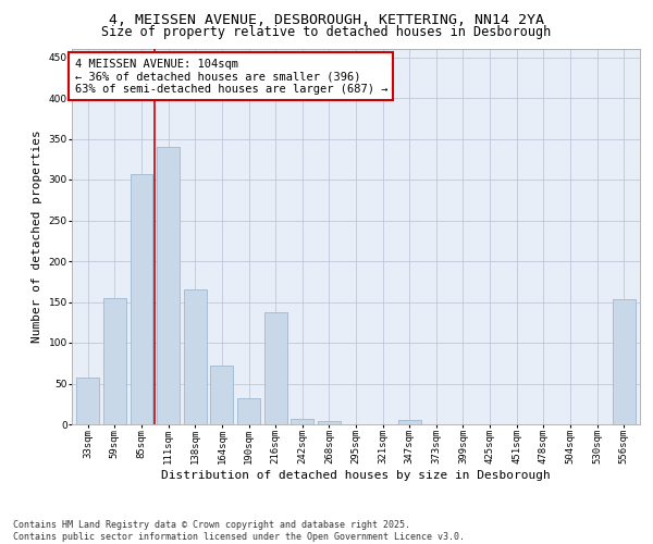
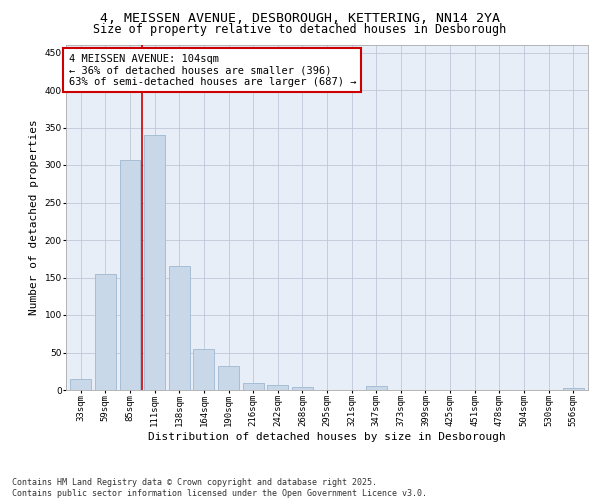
33sqm: 58 -> 15
164sqm: 72 -> 55
216sqm: 138 -> 9
556sqm: 154 -> 3
